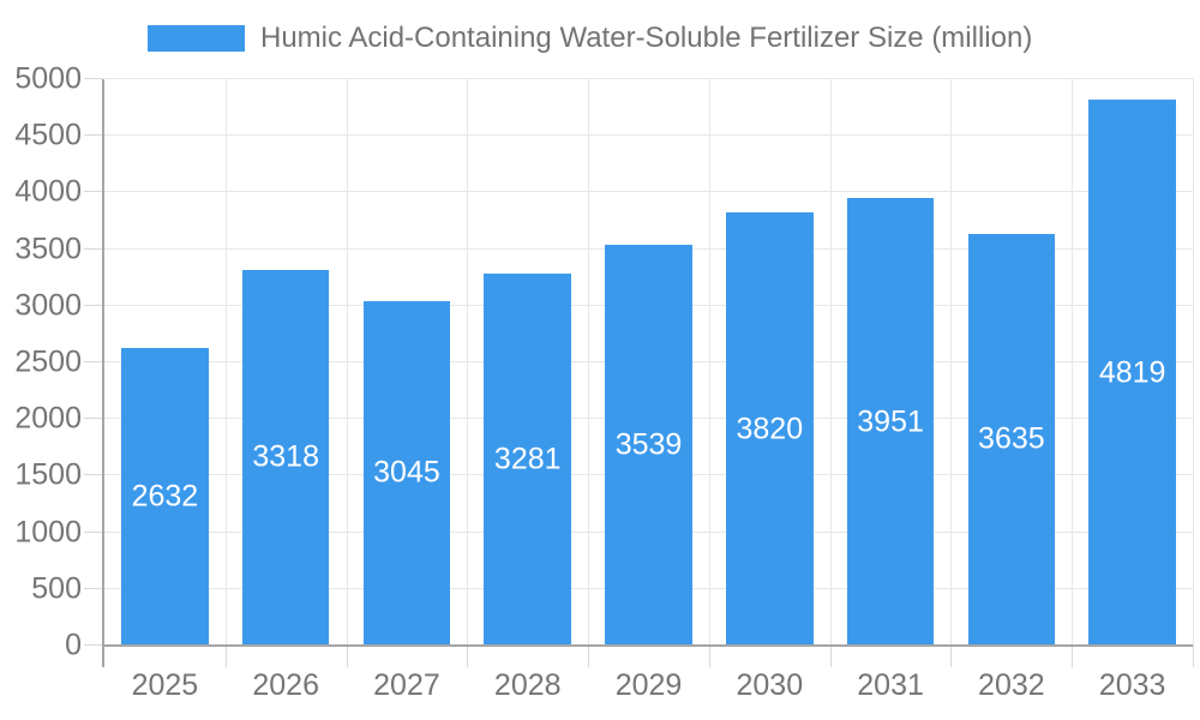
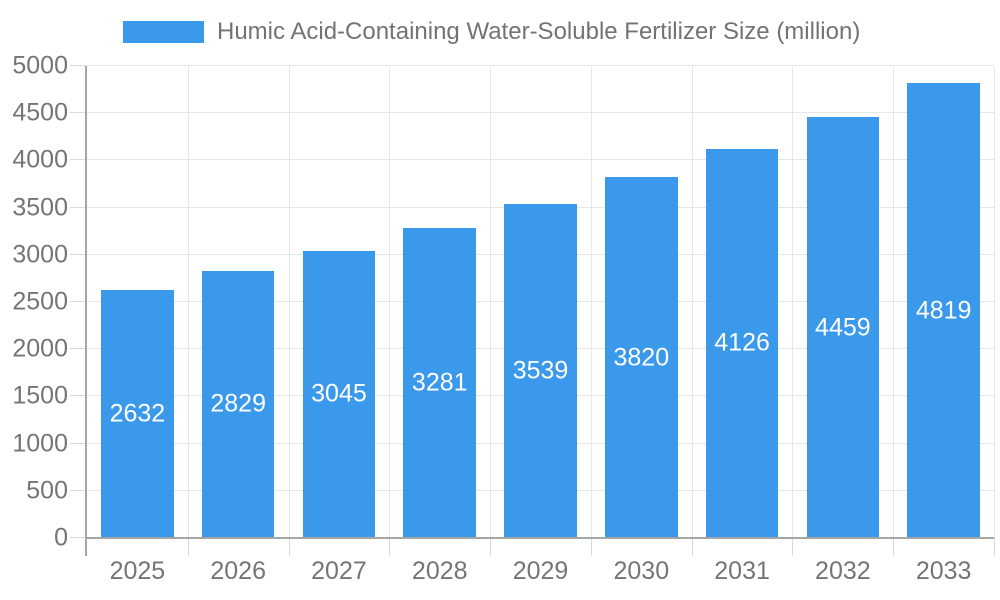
2026: 3318 -> 2829
2031: 3951 -> 4126
2032: 3635 -> 4459
